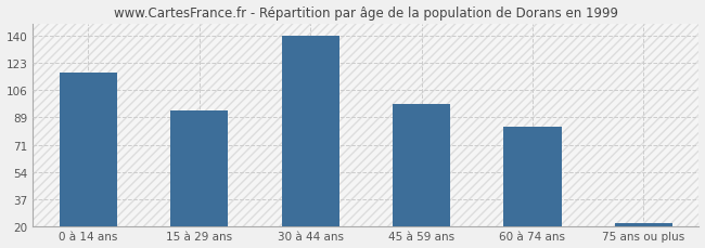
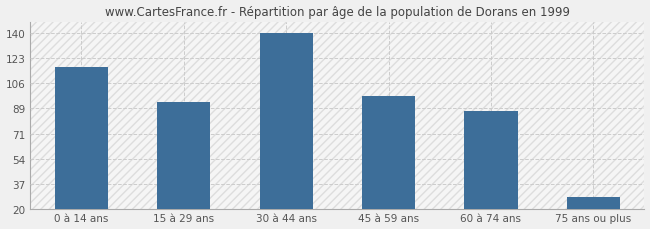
60 à 74 ans: 83 -> 87
75 ans ou plus: 22 -> 28
